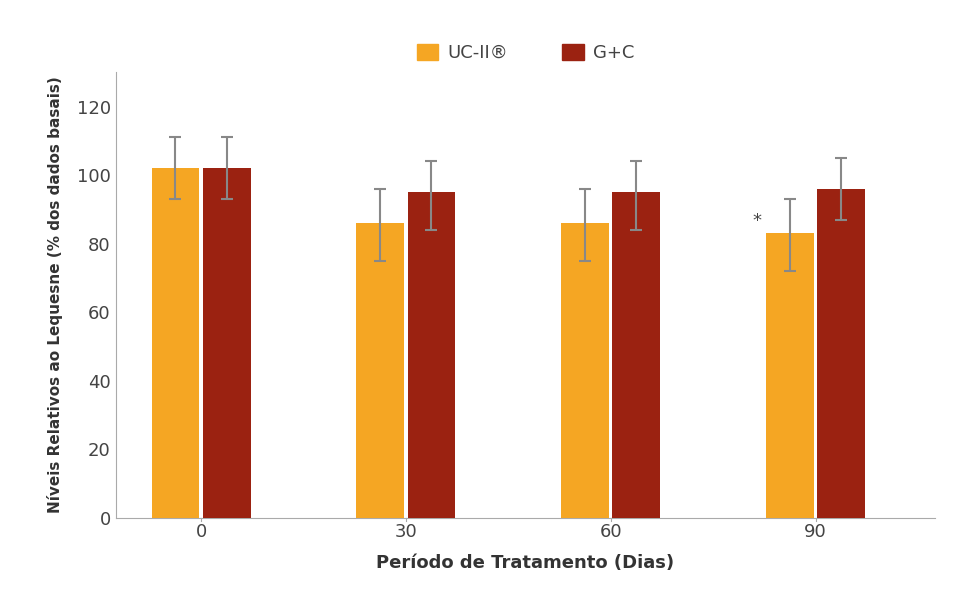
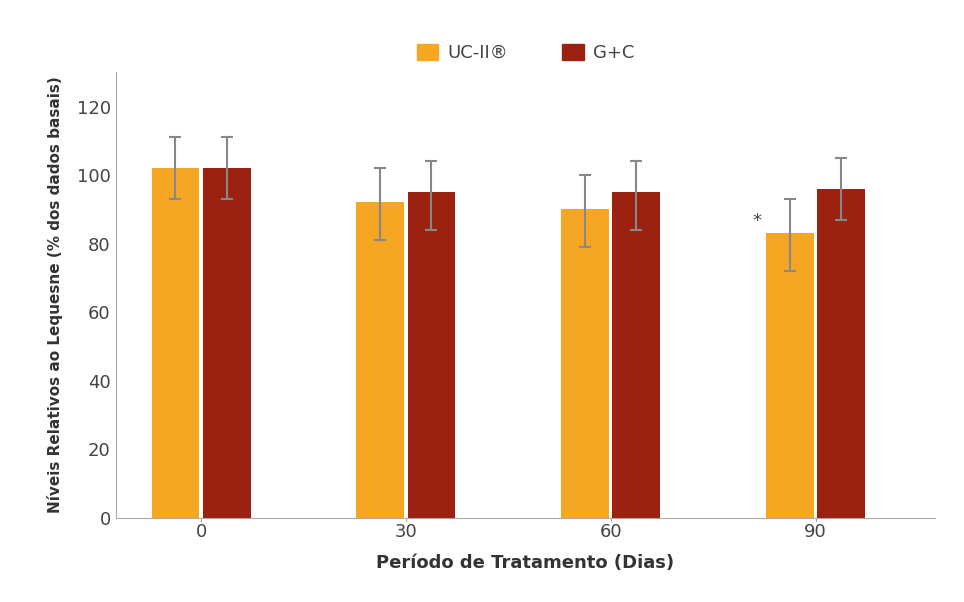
UC-II®/30: 86 -> 92
UC-II®/60: 86 -> 90
